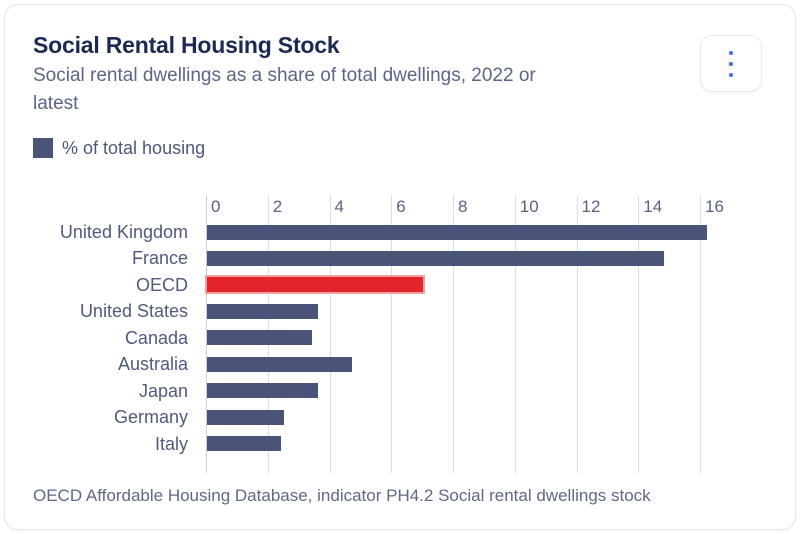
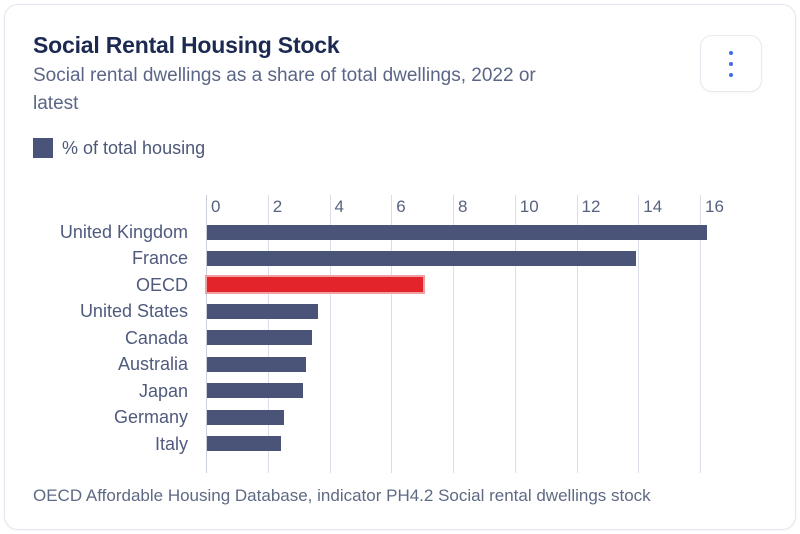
France: 14.8 -> 13.9
Australia: 4.7 -> 3.2
Japan: 3.6 -> 3.1
